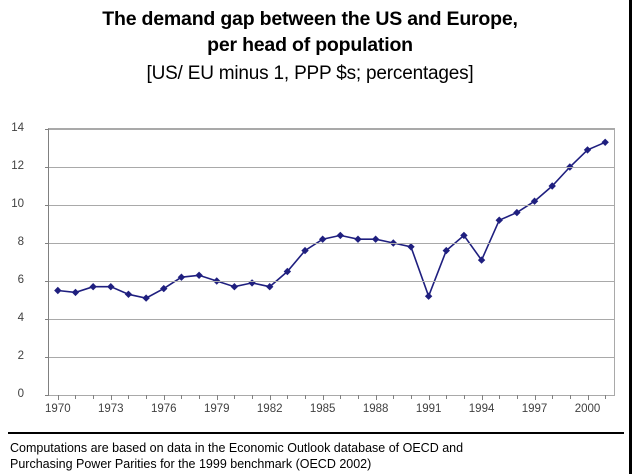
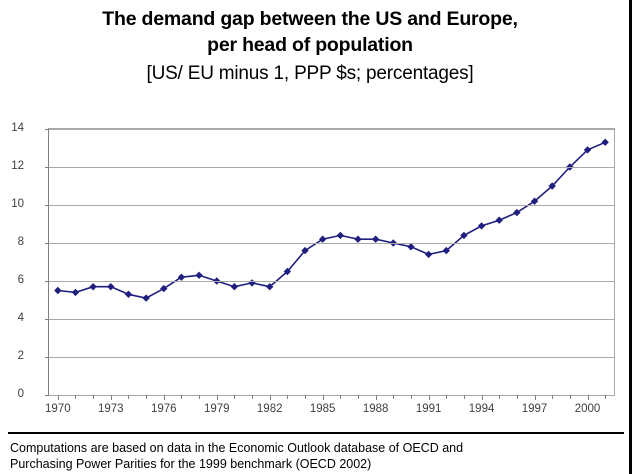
1991: 5.2 -> 7.4
1994: 7.1 -> 8.9
